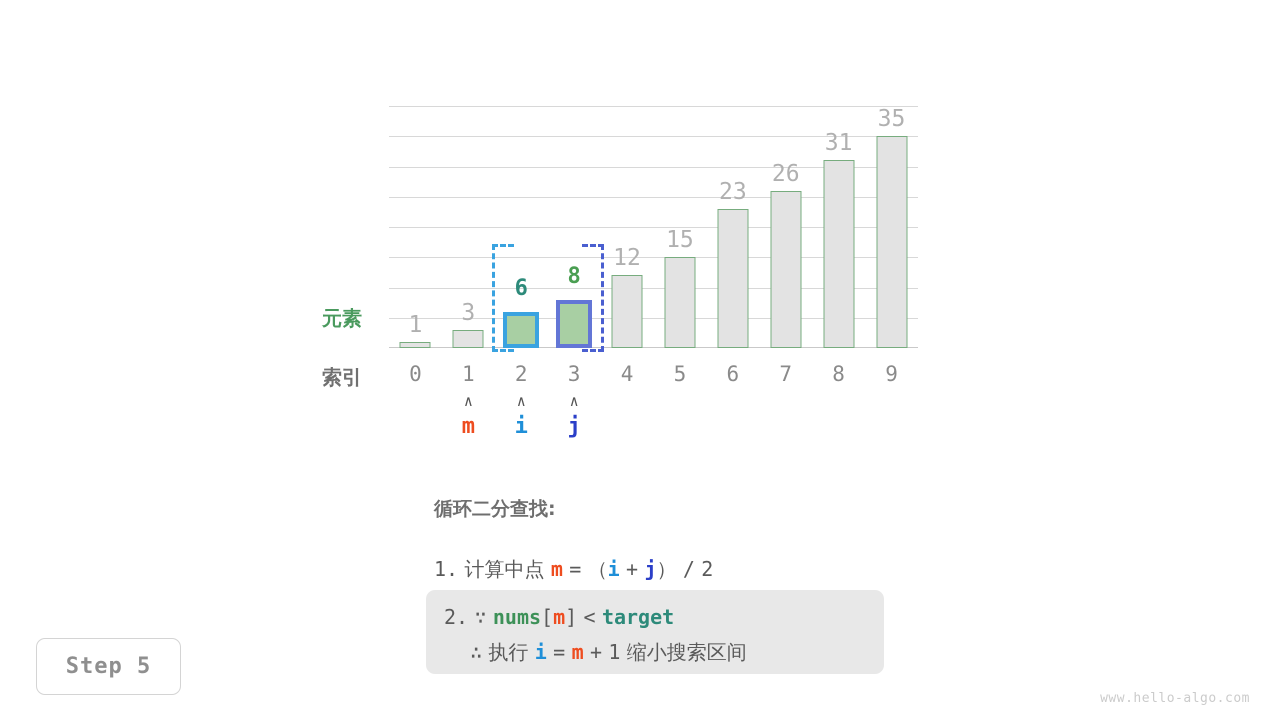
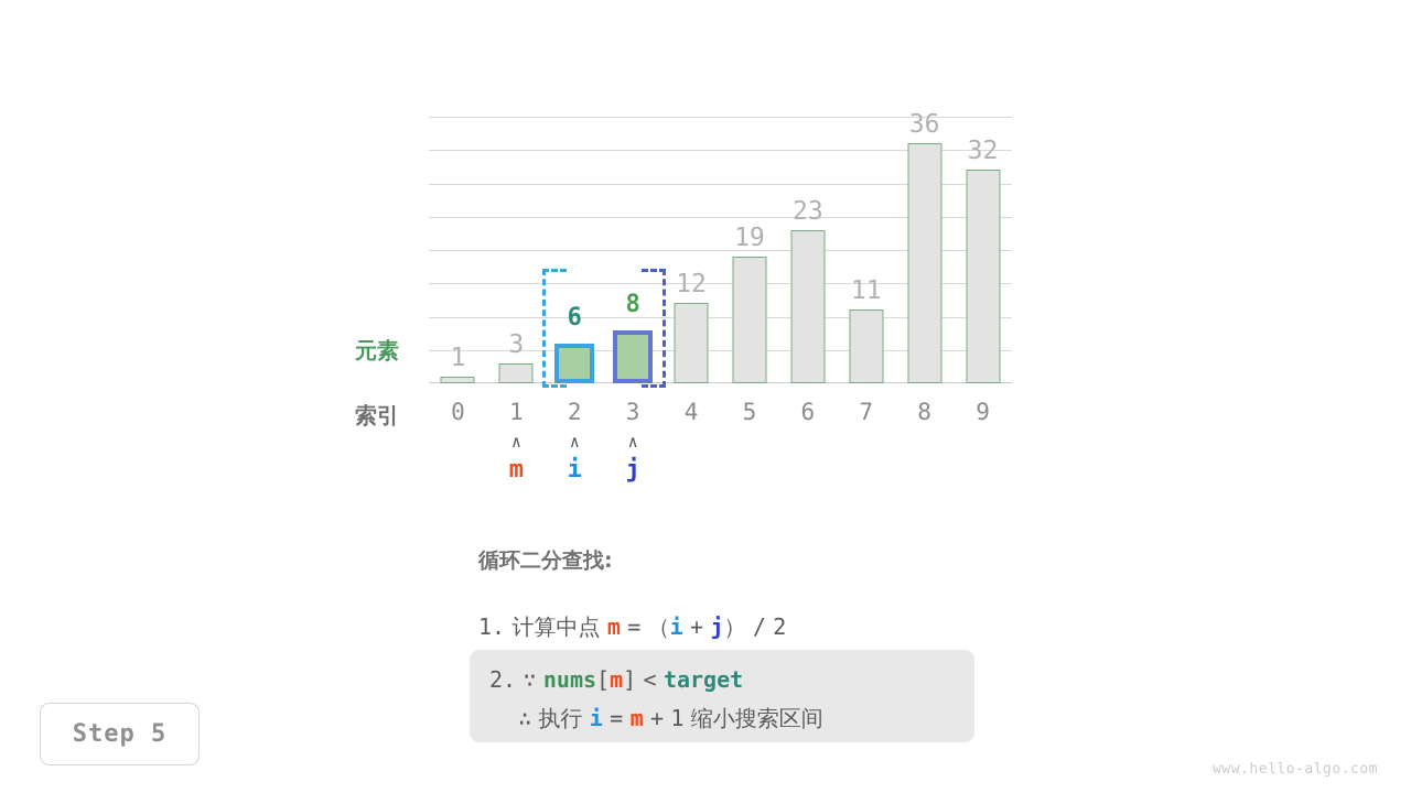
5: 15 -> 19
7: 26 -> 11
8: 31 -> 36
9: 35 -> 32
